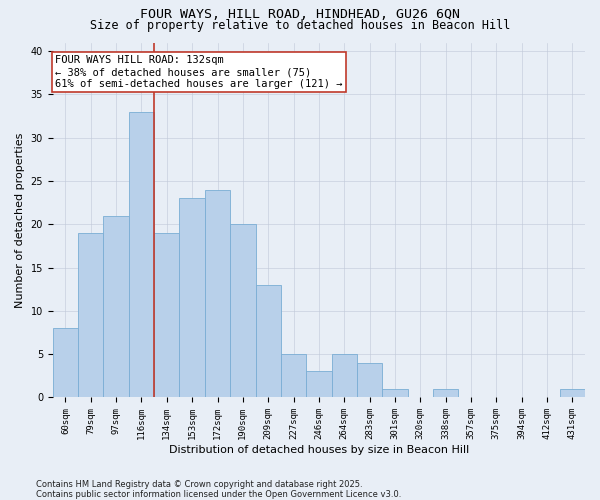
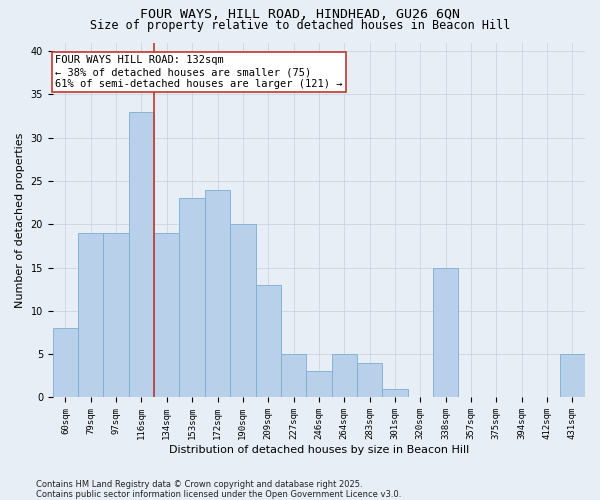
97sqm: 21 -> 19
338sqm: 1 -> 15
431sqm: 1 -> 5
